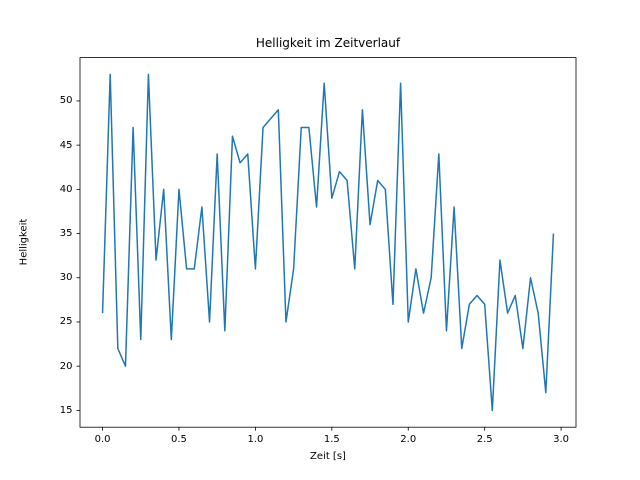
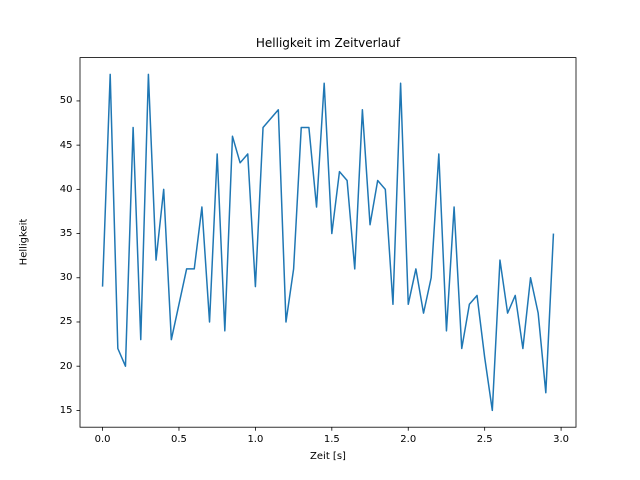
0.0: 26 -> 29
0.5: 40 -> 27
1.0: 31 -> 29
1.5: 39 -> 35
2.0: 25 -> 27
2.5: 27 -> 21
